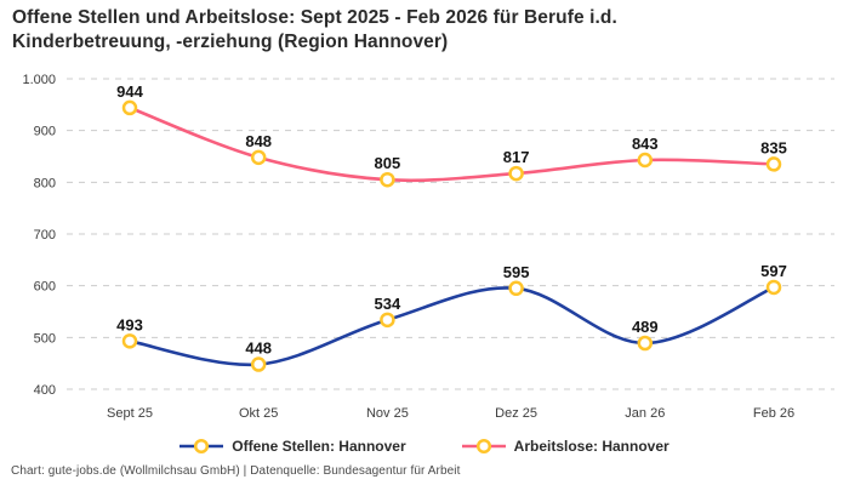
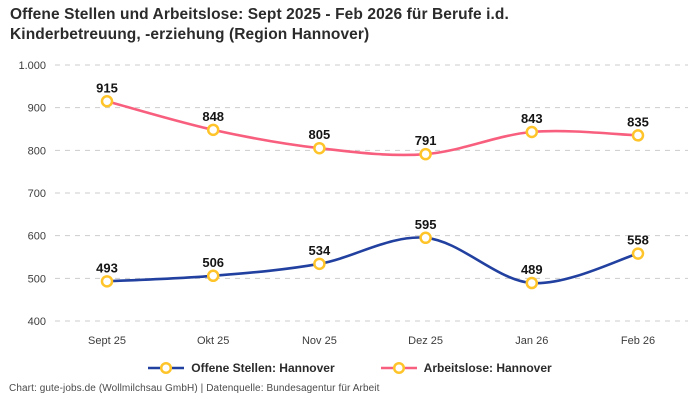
Arbeitslose: Hannover/Sept 25: 944 -> 915
Offene Stellen: Hannover/Okt 25: 448 -> 506
Arbeitslose: Hannover/Dez 25: 817 -> 791
Offene Stellen: Hannover/Feb 26: 597 -> 558
